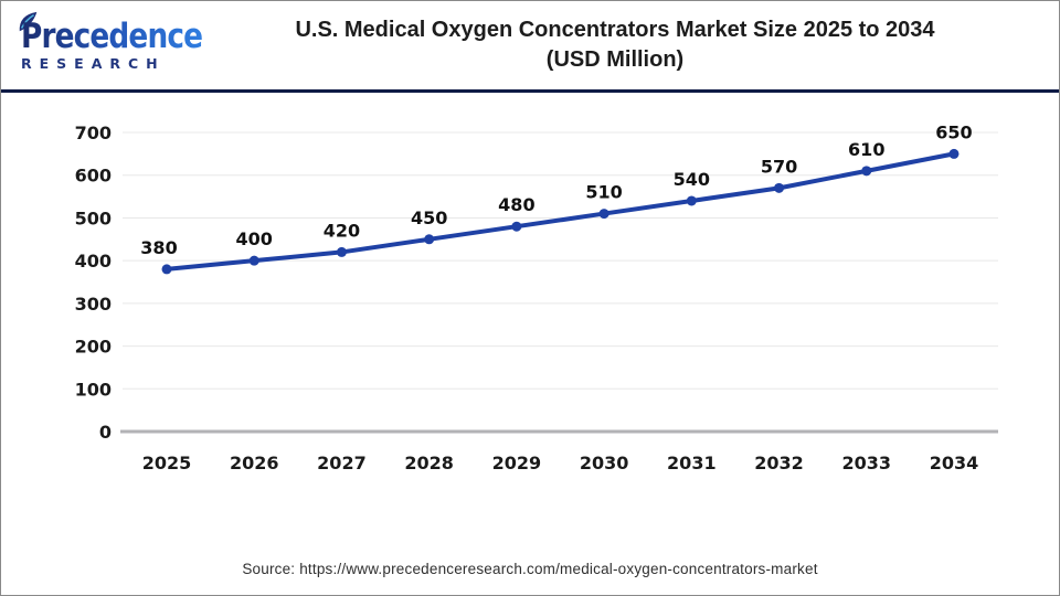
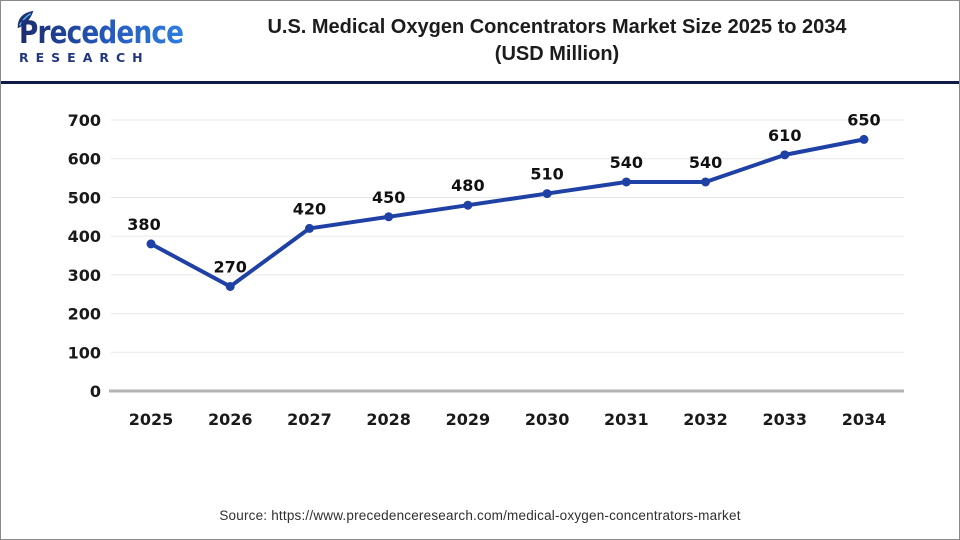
2026: 400 -> 270
2032: 570 -> 540
